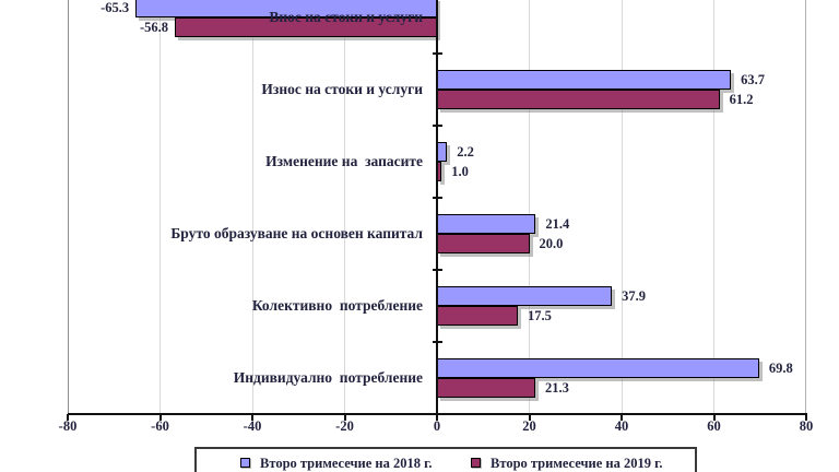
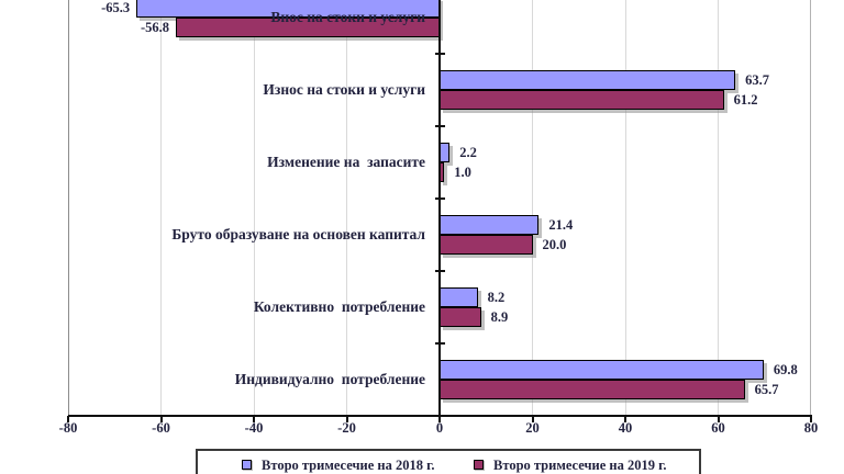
Второ тримесечие на 2018 г./Колективно потребление: 37.9 -> 8.2
Второ тримесечие на 2019 г./Колективно потребление: 17.5 -> 8.9
Второ тримесечие на 2019 г./Индивидуално потребление: 21.3 -> 65.7
